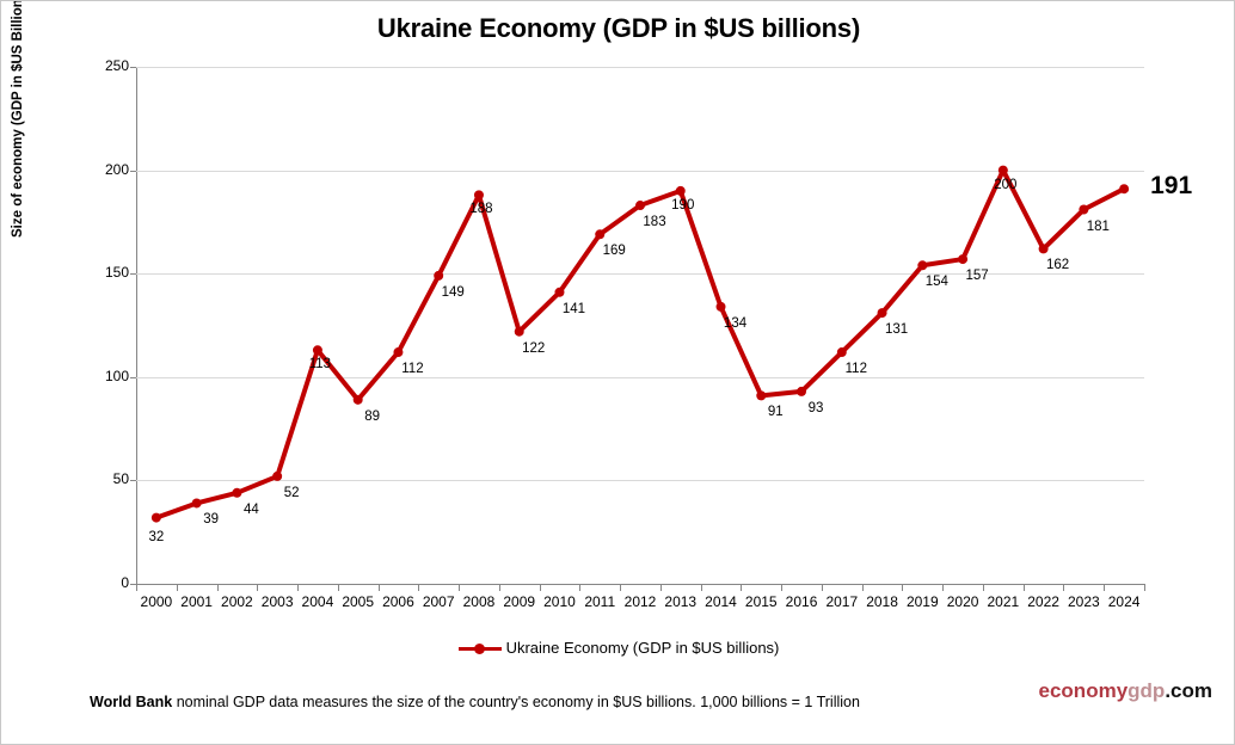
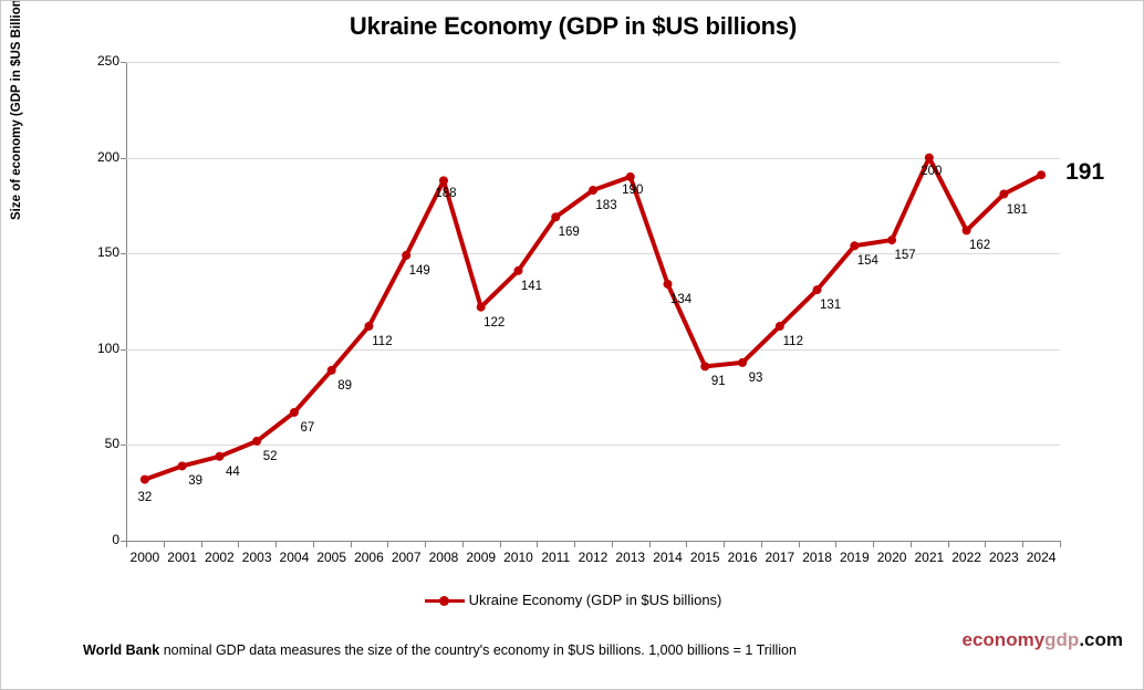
2004: 113 -> 67
